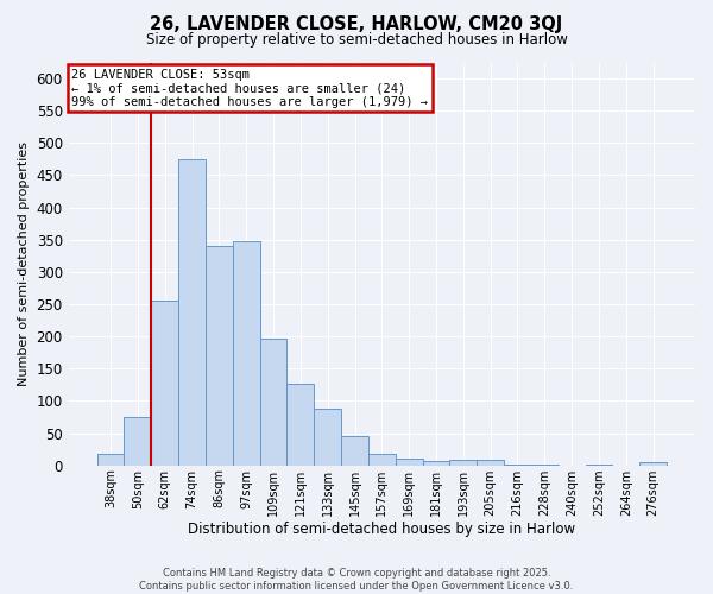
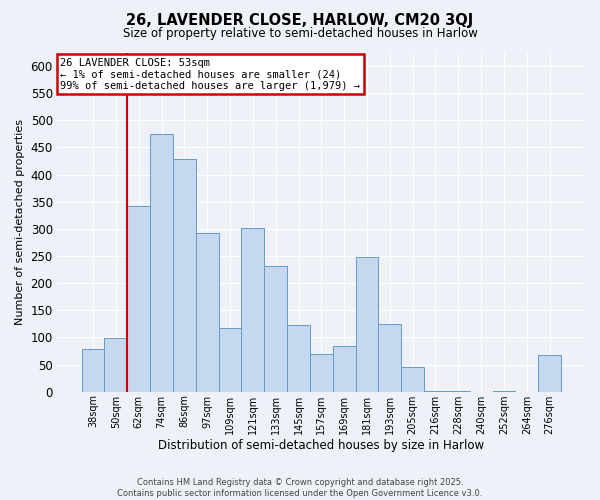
38sqm: 17 -> 78
50sqm: 75 -> 98
62sqm: 255 -> 342
86sqm: 340 -> 428
97sqm: 347 -> 292
109sqm: 197 -> 118
121sqm: 127 -> 302
133sqm: 88 -> 232
145sqm: 46 -> 122
157sqm: 18 -> 70
169sqm: 10 -> 84
181sqm: 7 -> 248
193sqm: 8 -> 124
205sqm: 9 -> 46
276sqm: 5 -> 68
